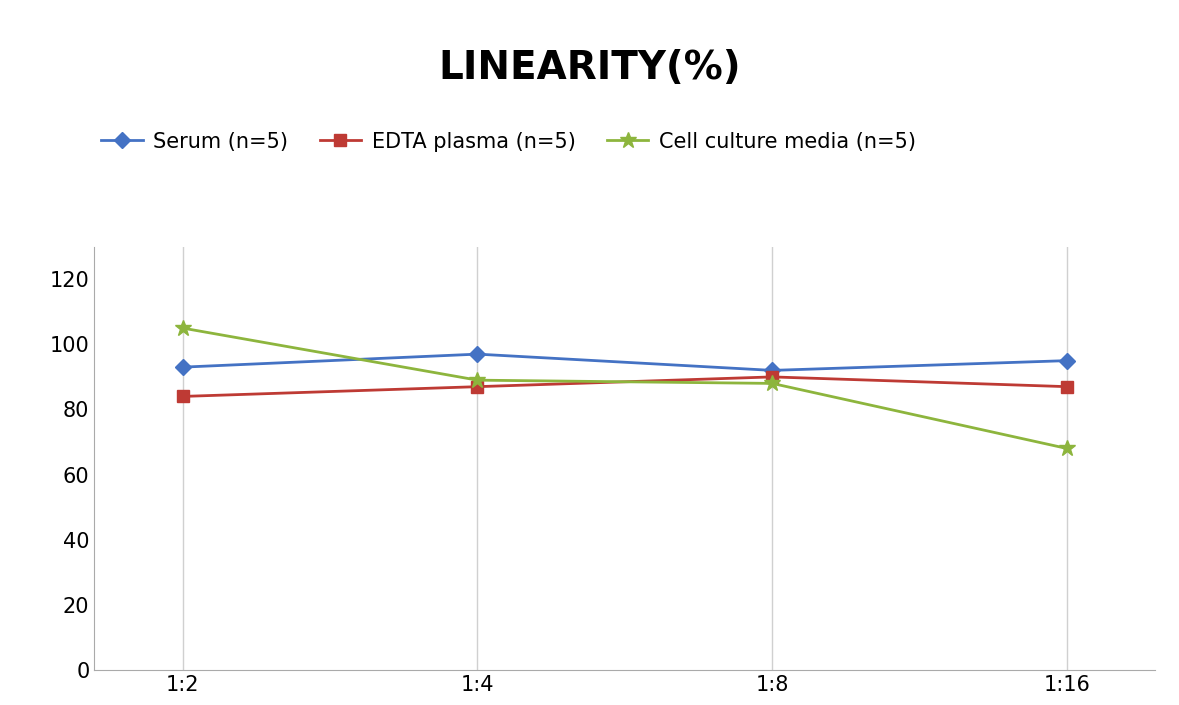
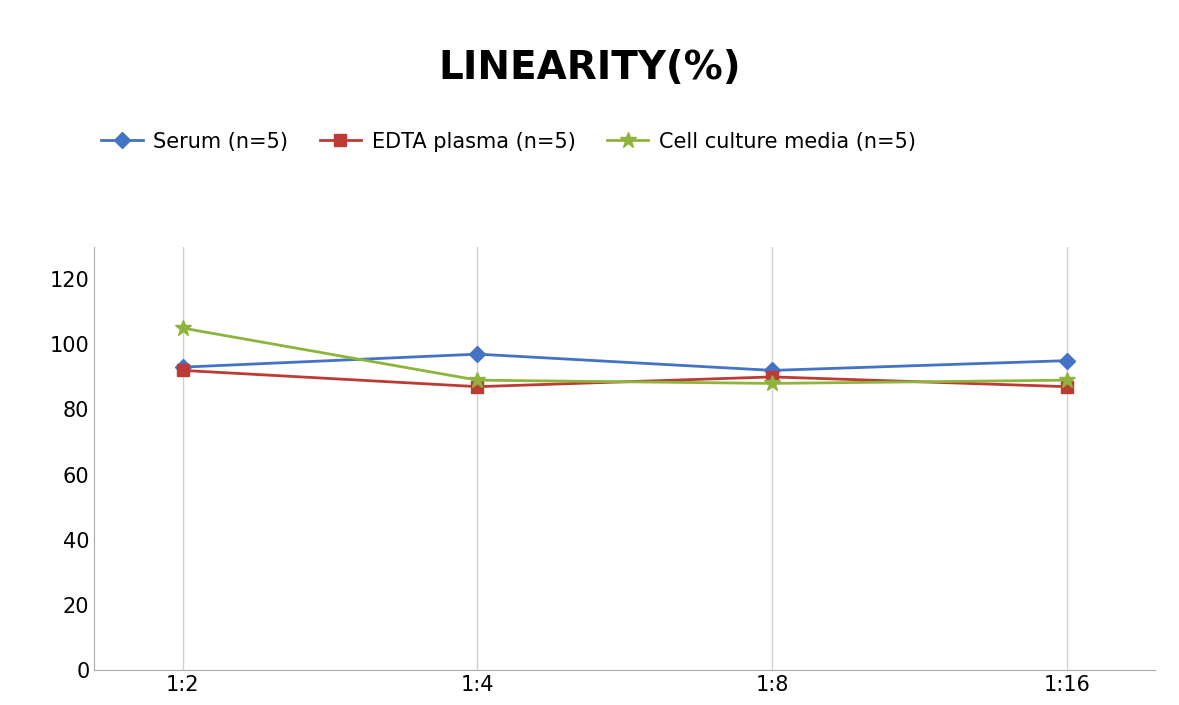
EDTA plasma (n=5)/1:2: 84 -> 92
Cell culture media (n=5)/1:16: 68 -> 89
